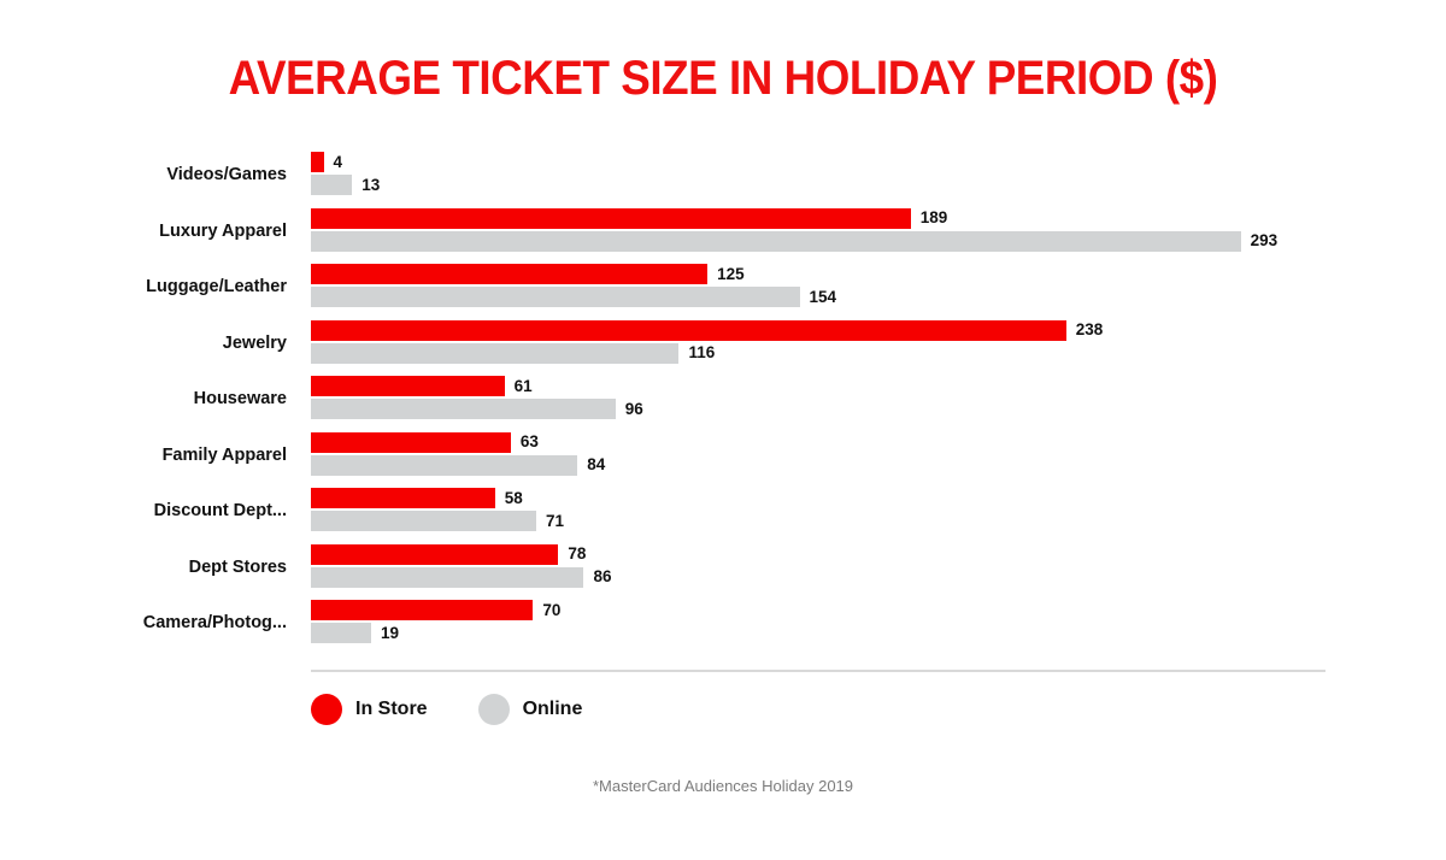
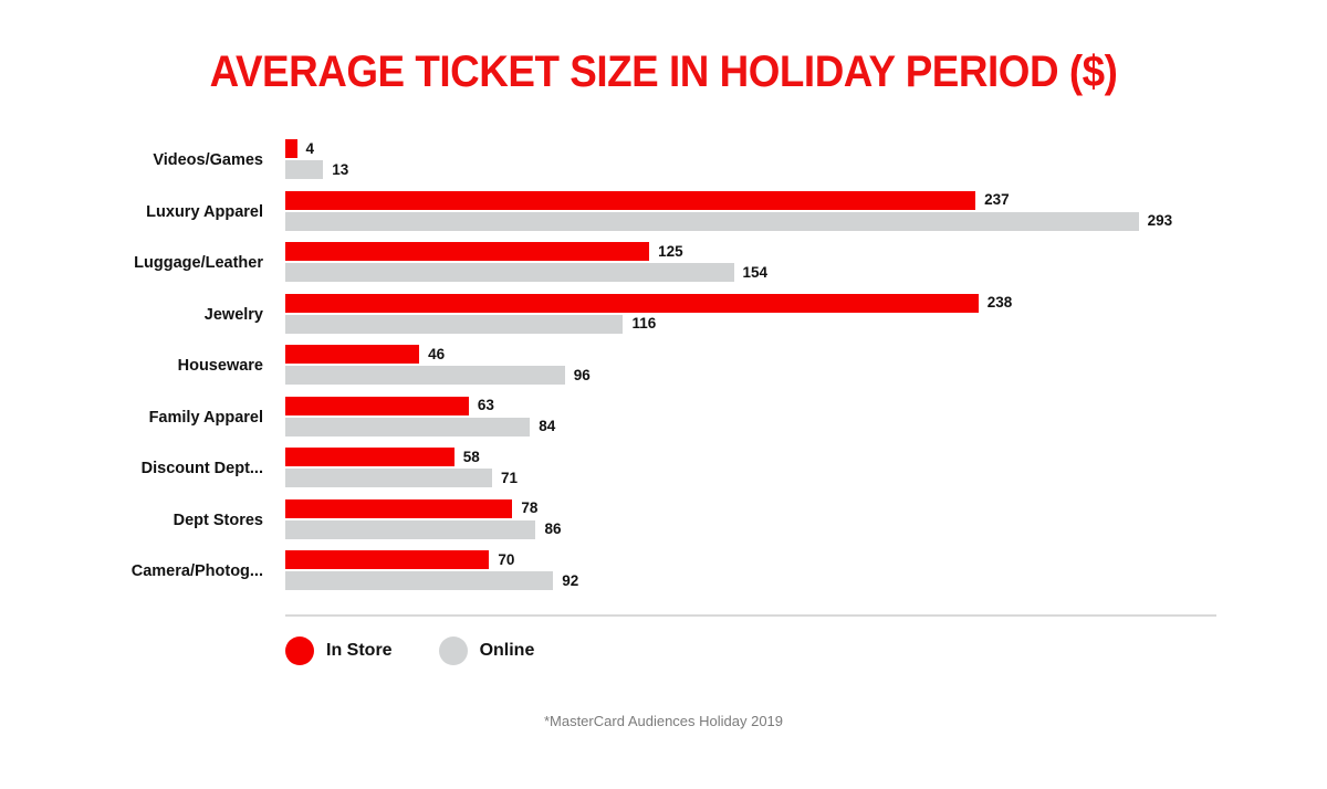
In Store/Luxury Apparel: 189 -> 237
In Store/Houseware: 61 -> 46
Online/Camera/Photog...: 19 -> 92
